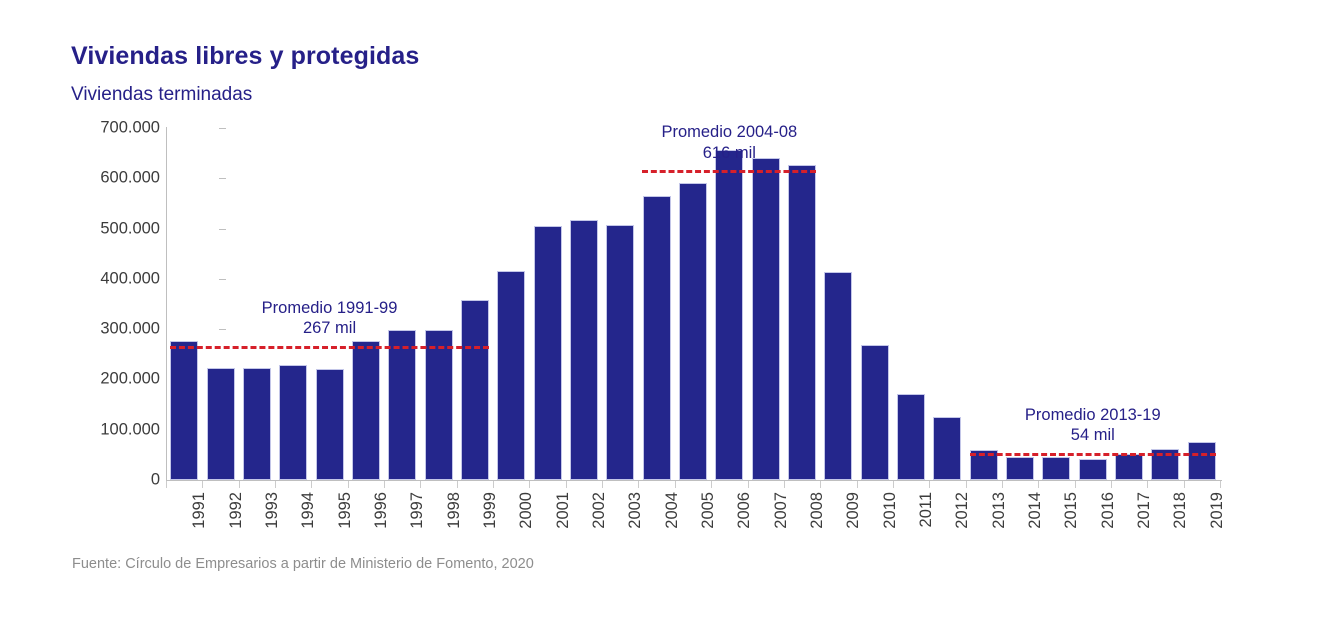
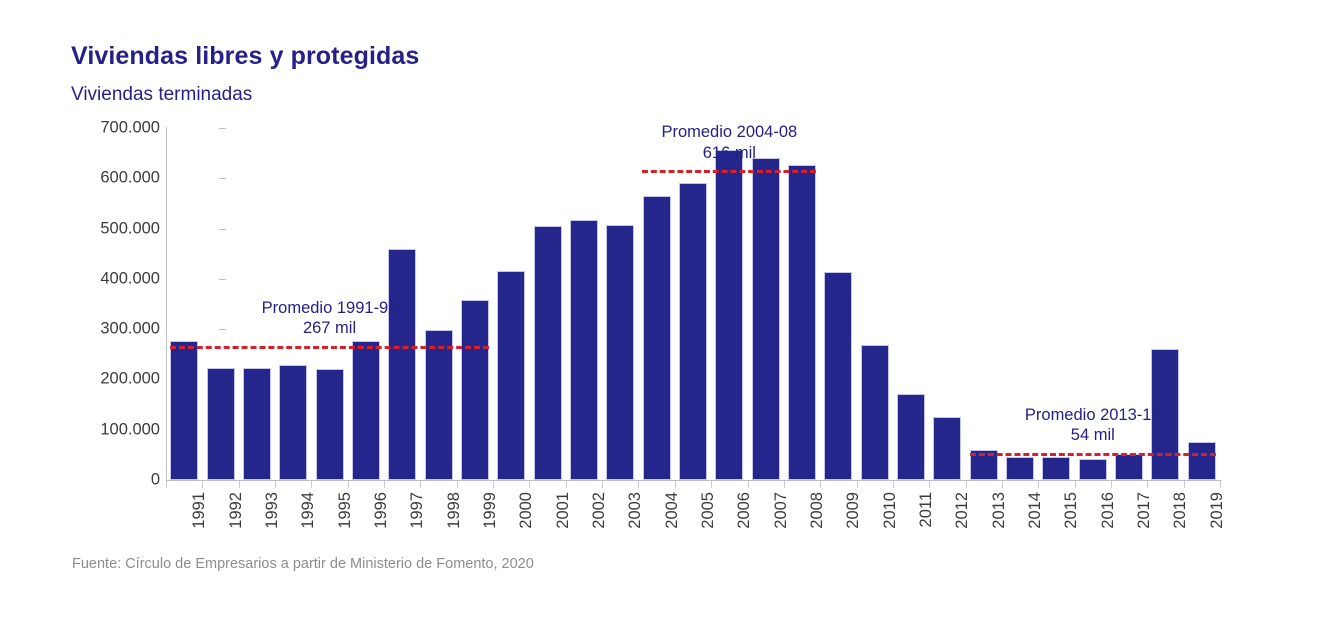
1997: 300000 -> 460000
2018: 60000 -> 260000
